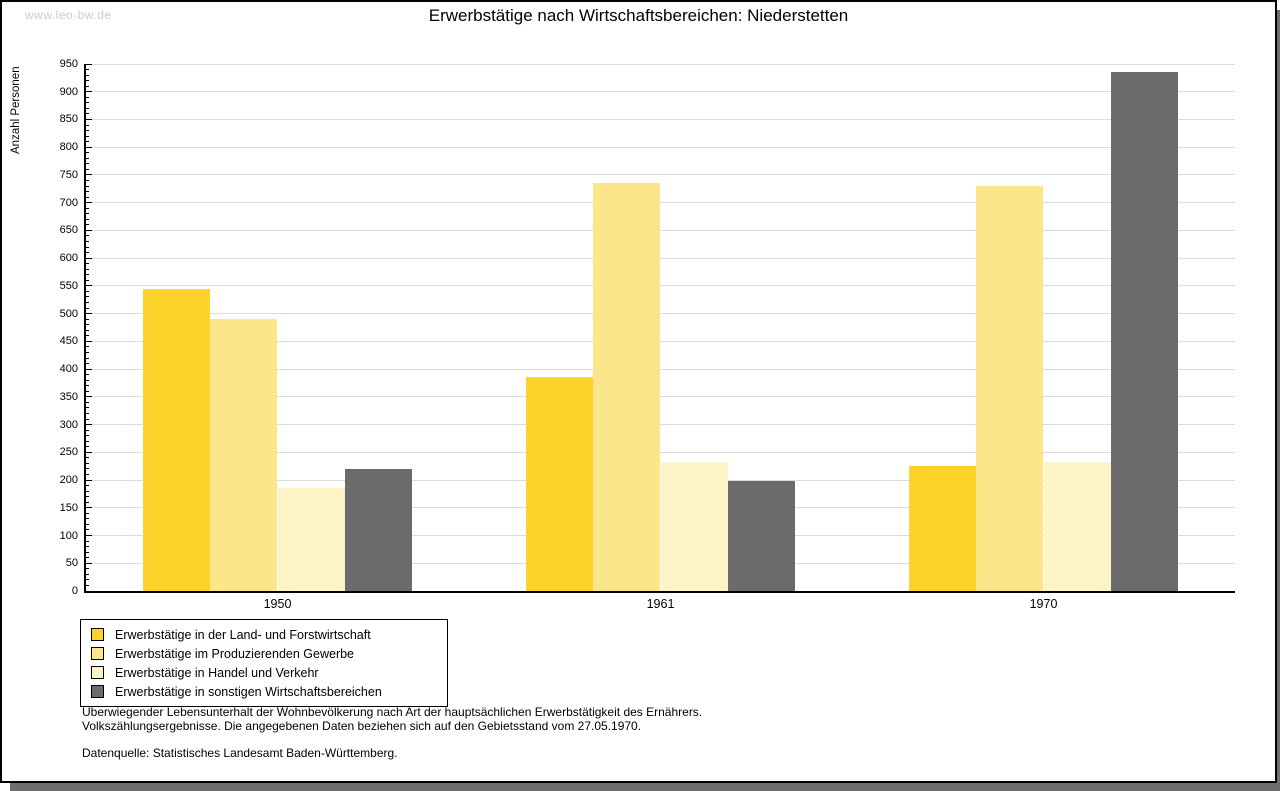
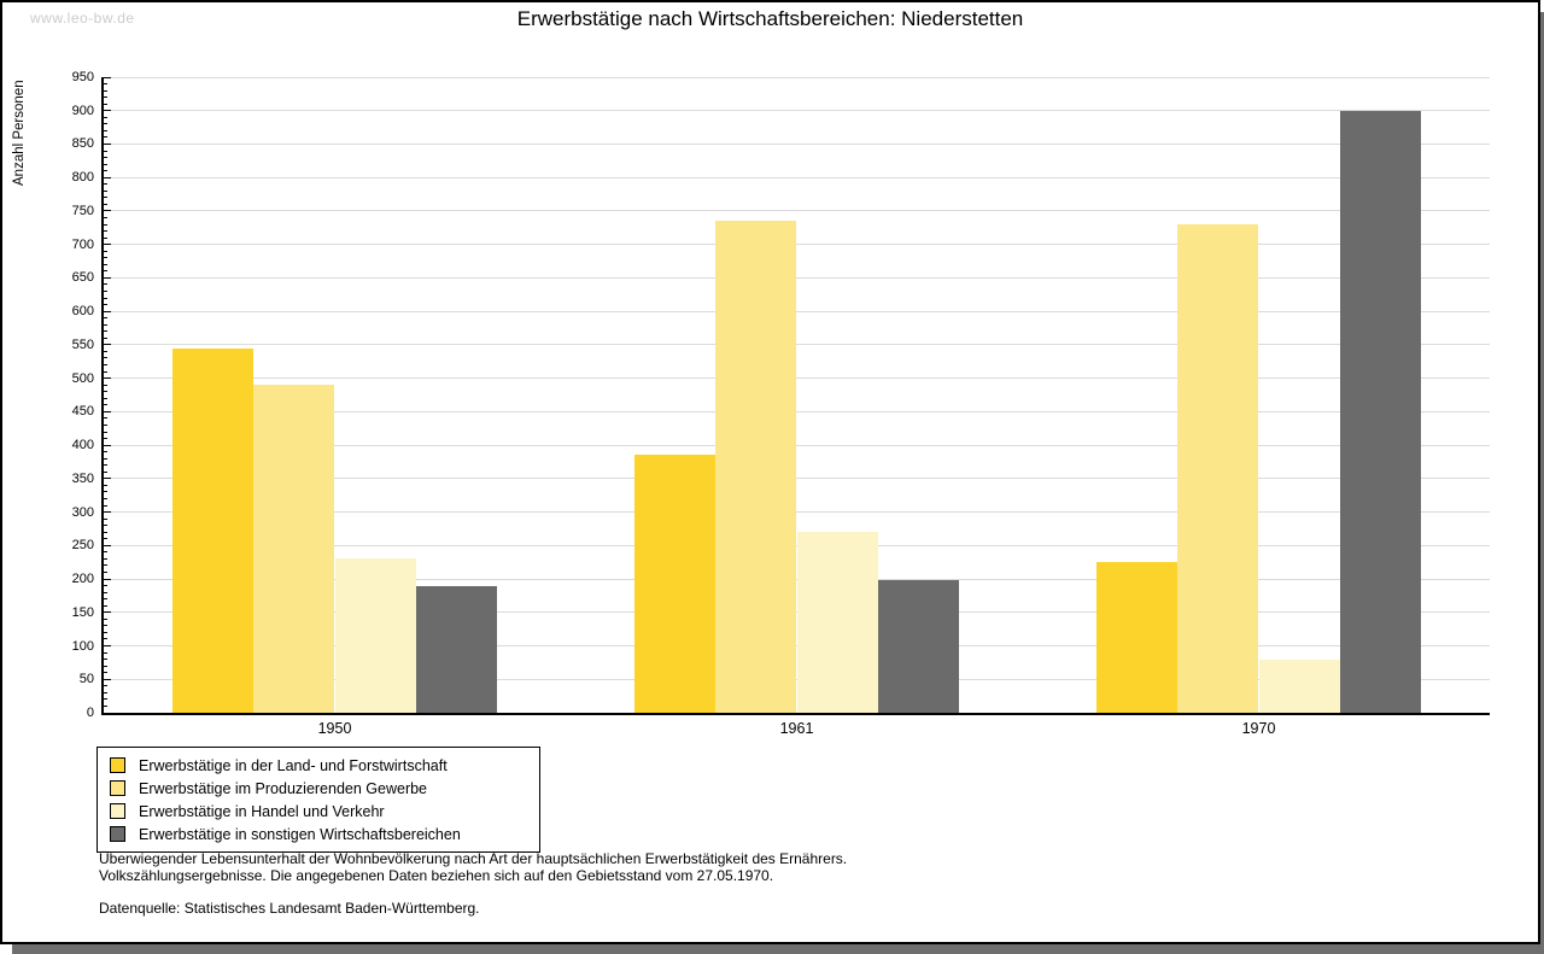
Erwerbstätige in Handel und Verkehr/1950: 180 -> 230
Erwerbstätige in sonstigen Wirtschaftsbereichen/1950: 220 -> 190
Erwerbstätige in Handel und Verkehr/1961: 230 -> 270
Erwerbstätige in Handel und Verkehr/1970: 230 -> 80
Erwerbstätige in sonstigen Wirtschaftsbereichen/1970: 940 -> 900
